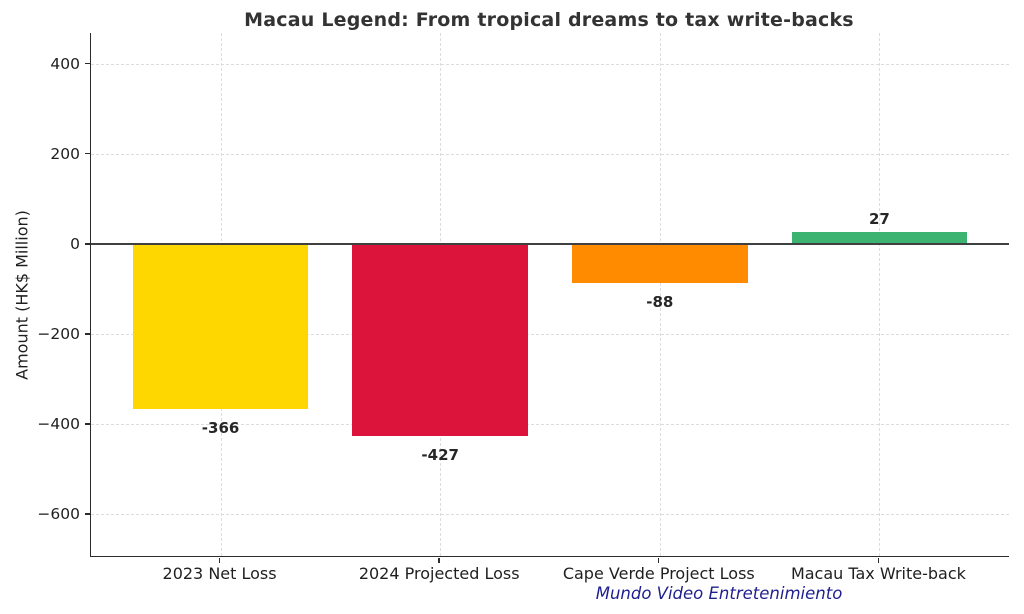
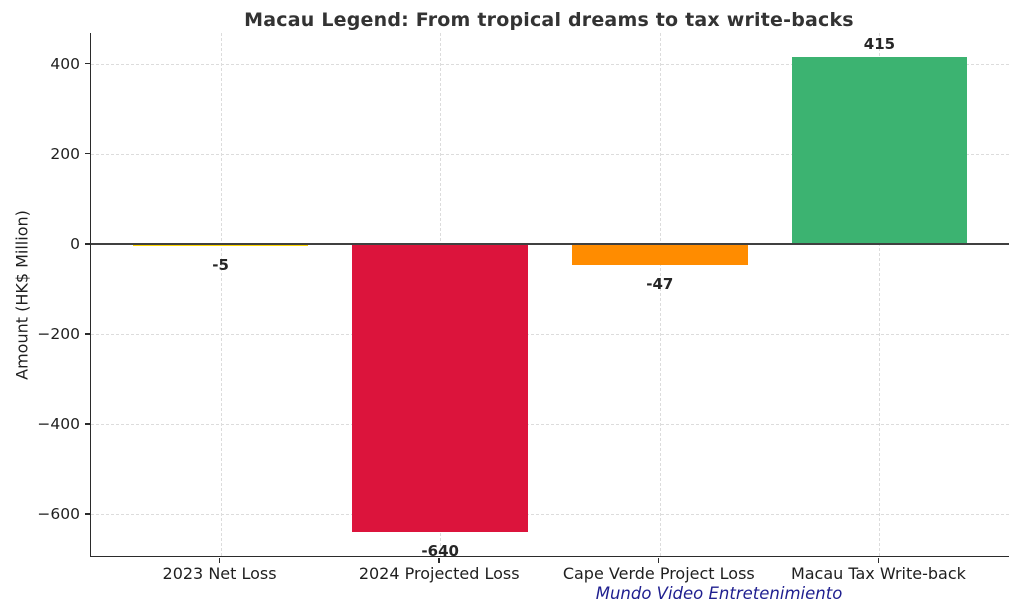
2023 Net Loss: -366 -> -5
2024 Projected Loss: -427 -> -640
Cape Verde Project Loss: -88 -> -47
Macau Tax Write-back: 27 -> 415
